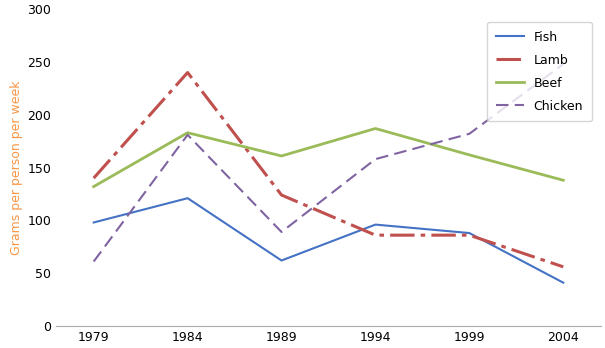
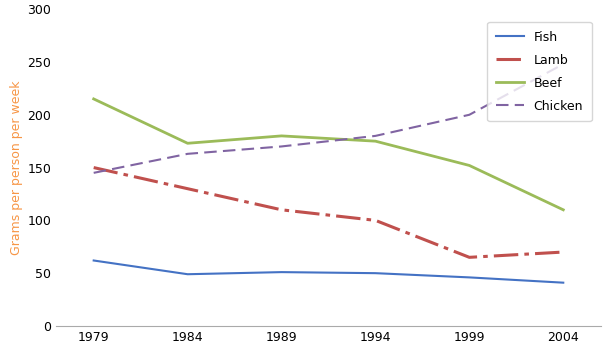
Fish/1979: 98 -> 62
Lamb/1979: 140 -> 150
Beef/1979: 132 -> 215
Chicken/1979: 61 -> 145
Fish/1984: 121 -> 49
Lamb/1984: 240 -> 130
Beef/1984: 183 -> 173
Chicken/1984: 181 -> 163
Fish/1989: 62 -> 51
Lamb/1989: 124 -> 110
Beef/1989: 161 -> 180
Chicken/1989: 89 -> 170
Fish/1994: 96 -> 50
Lamb/1994: 86 -> 100
Beef/1994: 187 -> 175
Chicken/1994: 158 -> 180
Fish/1999: 88 -> 46
Lamb/1999: 86 -> 65
Beef/1999: 162 -> 152
Chicken/1999: 182 -> 200
Lamb/2004: 56 -> 70
Beef/2004: 138 -> 110
